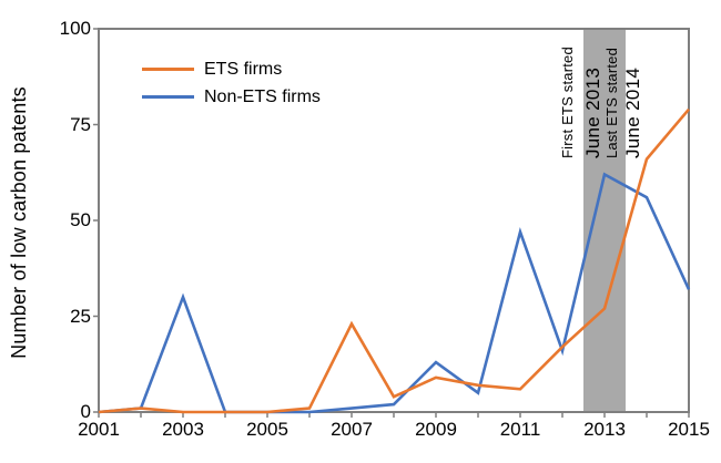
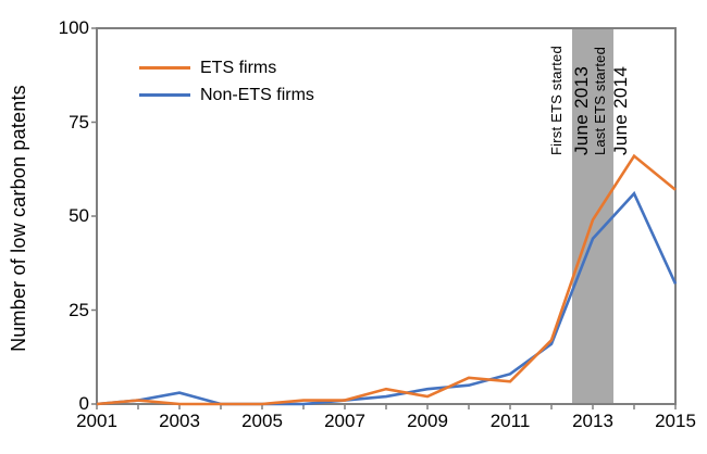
Non-ETS firms/2003: 30 -> 3
ETS firms/2007: 23 -> 1
ETS firms/2009: 9 -> 2
Non-ETS firms/2009: 13 -> 4
Non-ETS firms/2011: 47 -> 8
ETS firms/2013: 27 -> 49
Non-ETS firms/2013: 62 -> 44
ETS firms/2015: 79 -> 57
